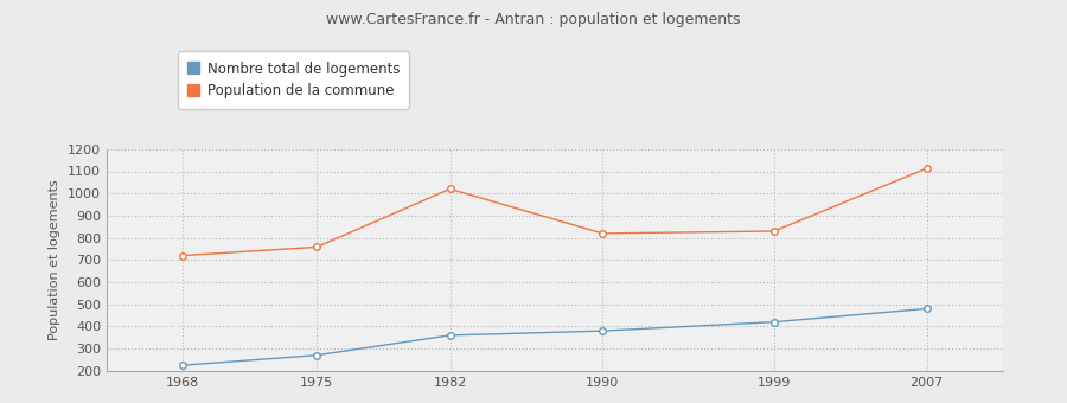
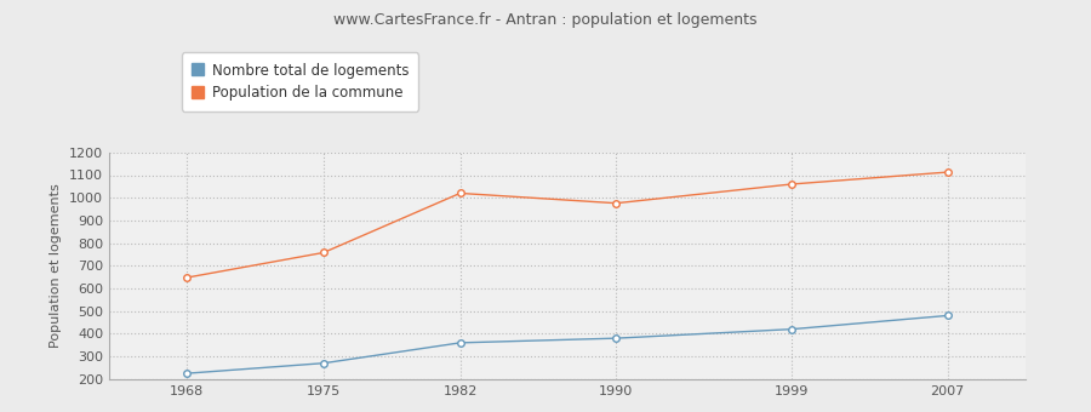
Population de la commune/1968: 720 -> 650
Population de la commune/1990: 820 -> 980
Population de la commune/1999: 830 -> 1060
